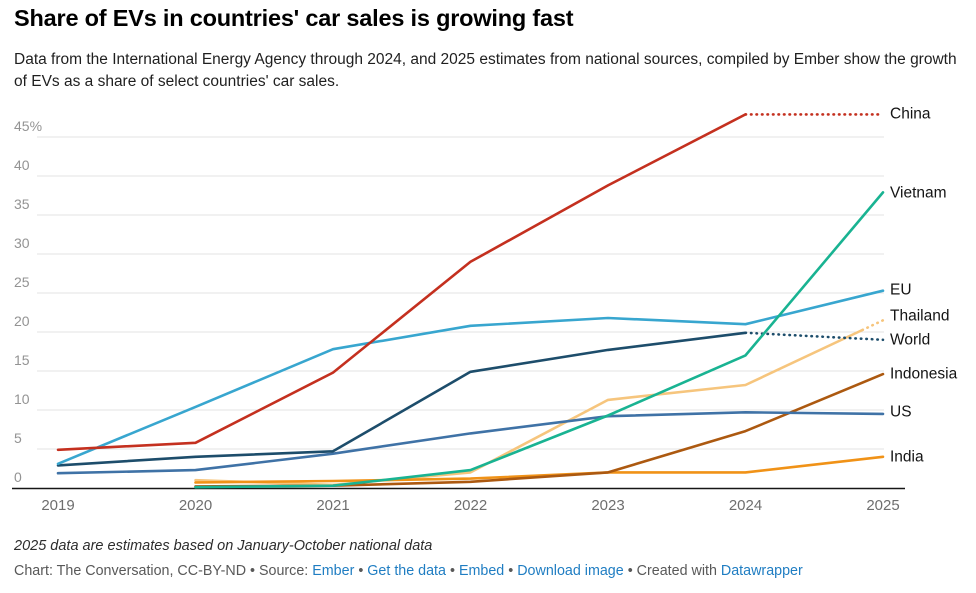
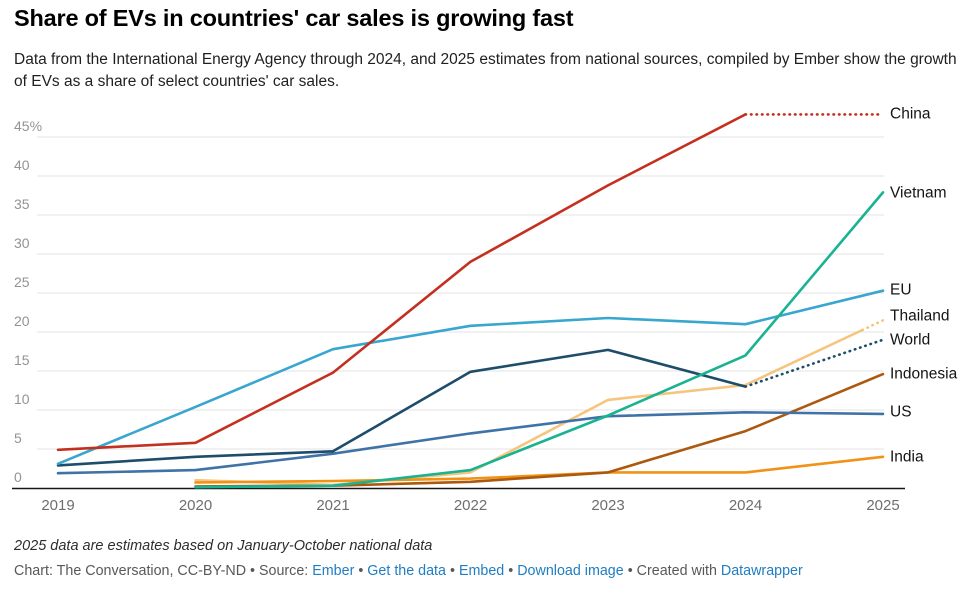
World/2024: 20% -> 13%
